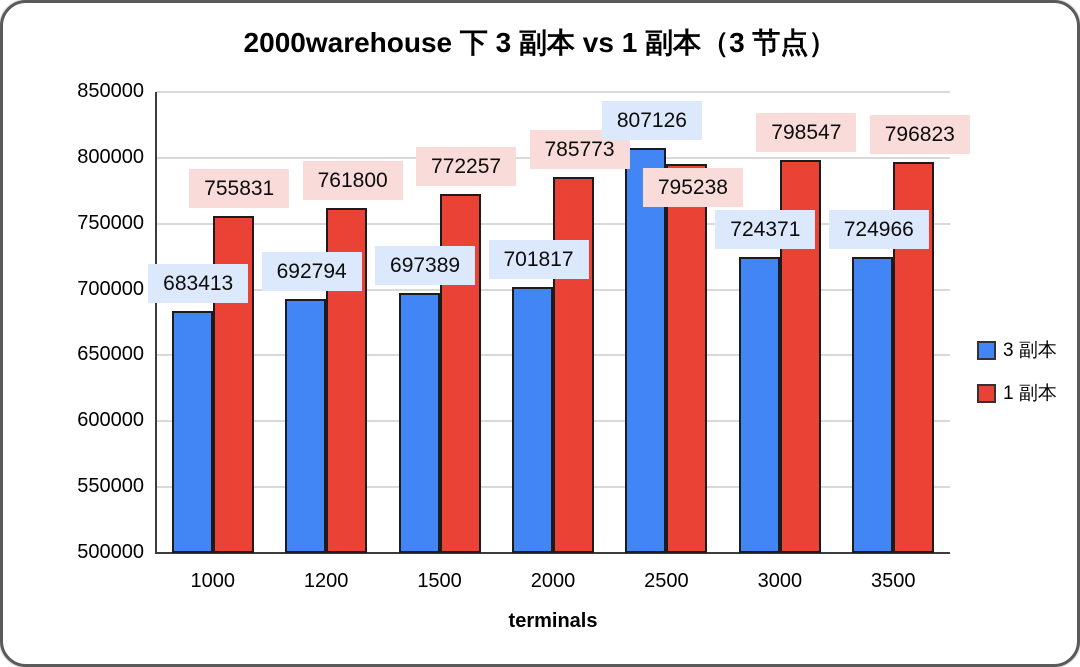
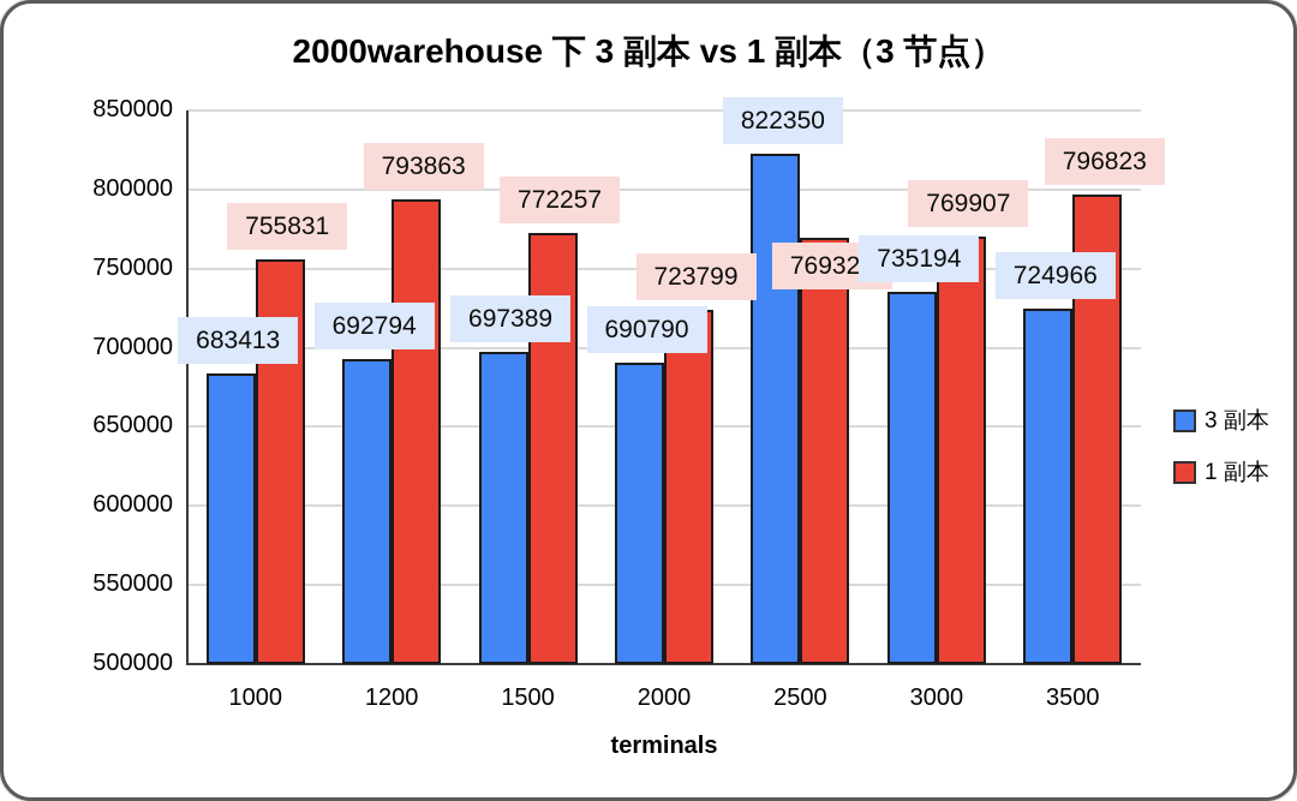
1 副本/1200: 761800 -> 793863
3 副本/2000: 701817 -> 690790
1 副本/2000: 785773 -> 723799
3 副本/2500: 807126 -> 822350
1 副本/2500: 795238 -> 769325
3 副本/3000: 724371 -> 735194
1 副本/3000: 798547 -> 769907
